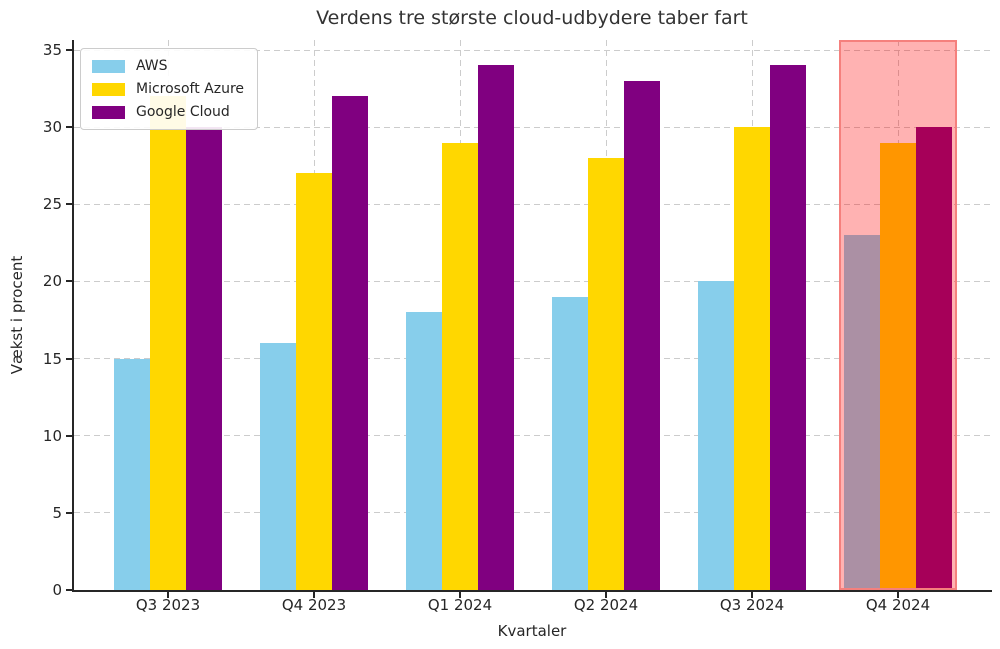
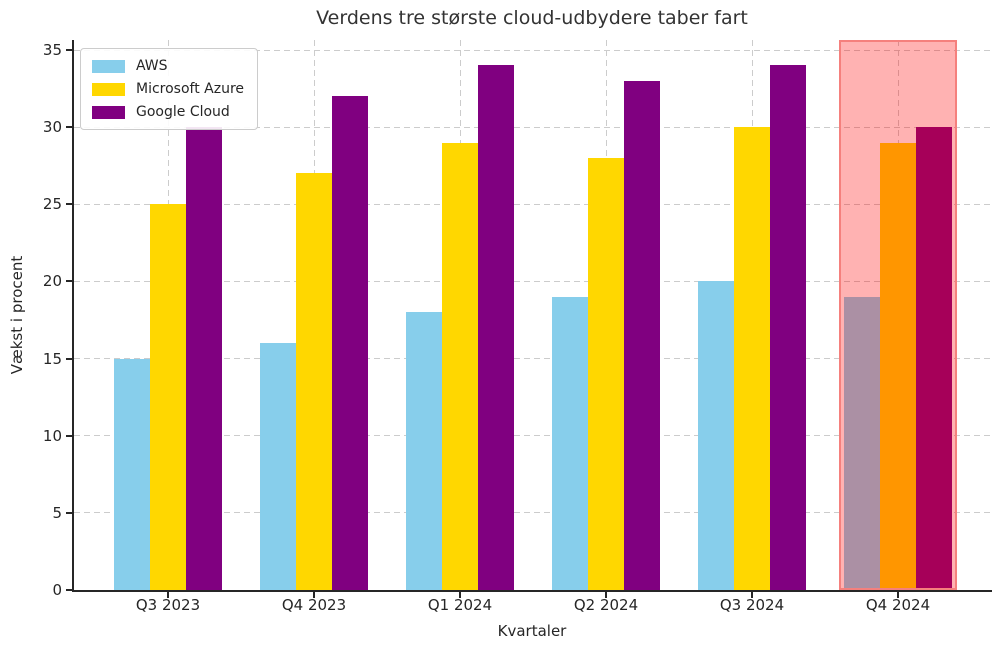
Microsoft Azure/Q3 2023: 32 -> 25
AWS/Q4 2024: 23 -> 19
